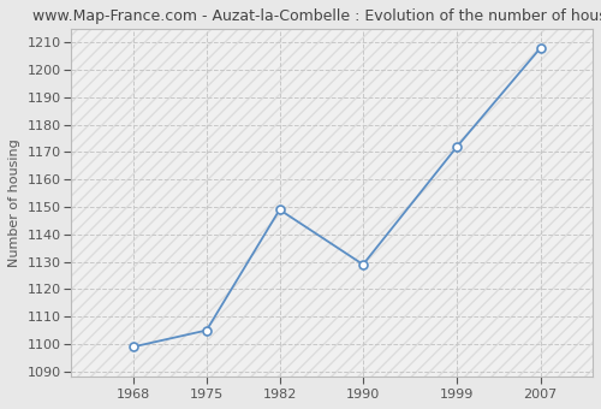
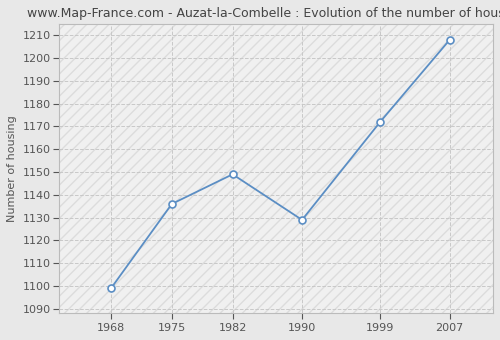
1975: 1105 -> 1136
